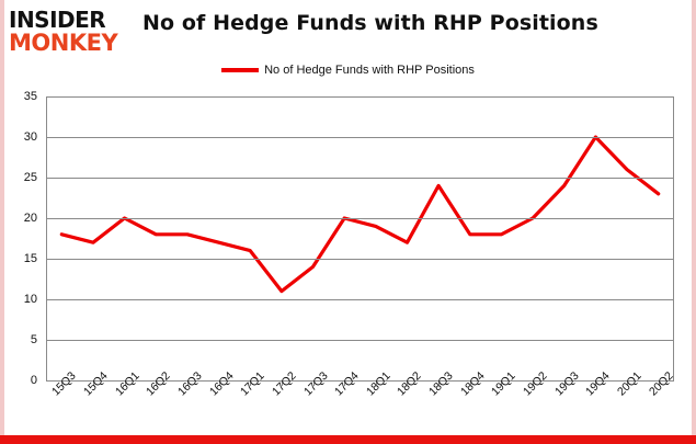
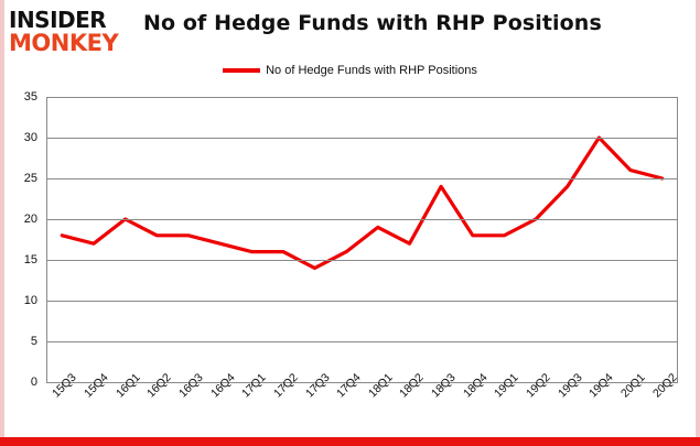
17Q2: 11 -> 16
17Q4: 20 -> 16
20Q2: 23 -> 25
